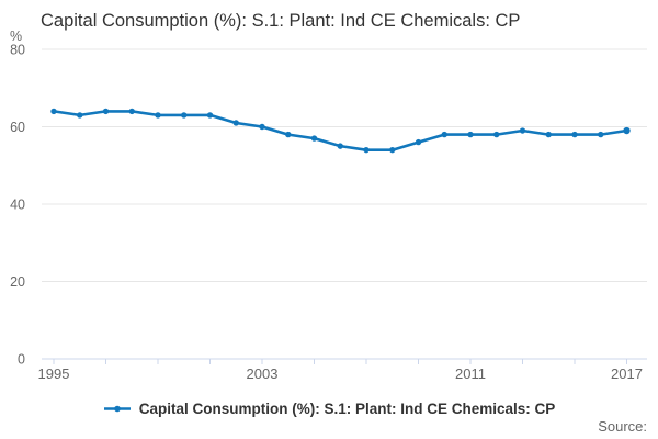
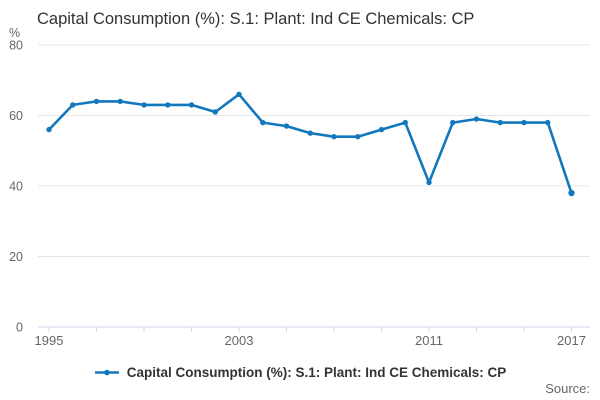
1995: 64 -> 56
2003: 60 -> 66
2011: 58 -> 41
2017: 59 -> 38
